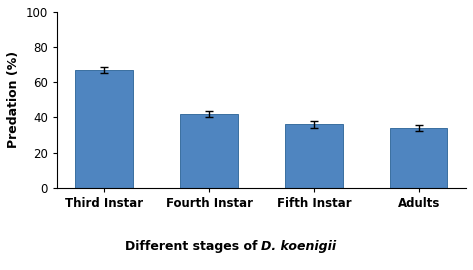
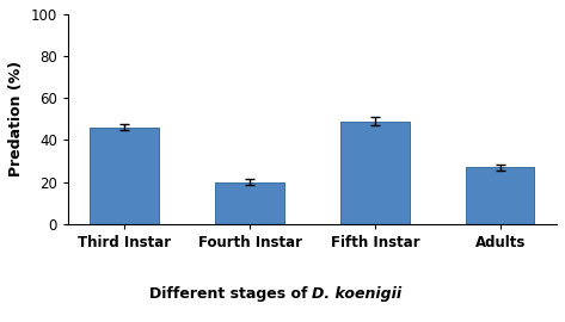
Third Instar: 67 -> 46
Fourth Instar: 42 -> 20
Fifth Instar: 36 -> 49
Adults: 34 -> 27
